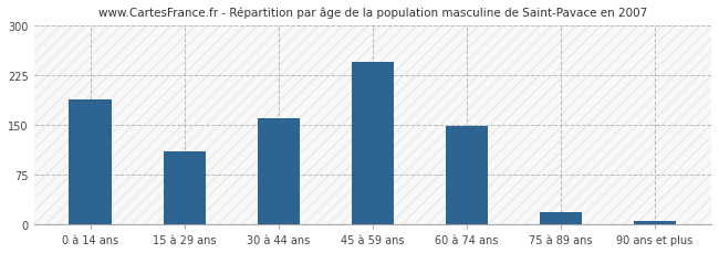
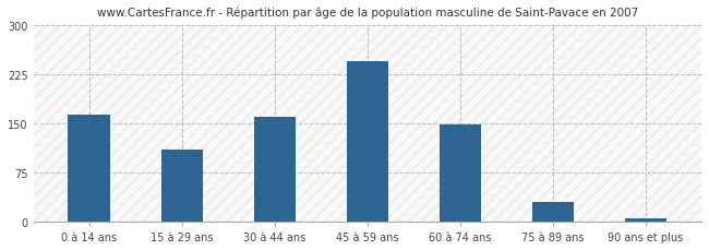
0 à 14 ans: 188 -> 163
75 à 89 ans: 18 -> 30
